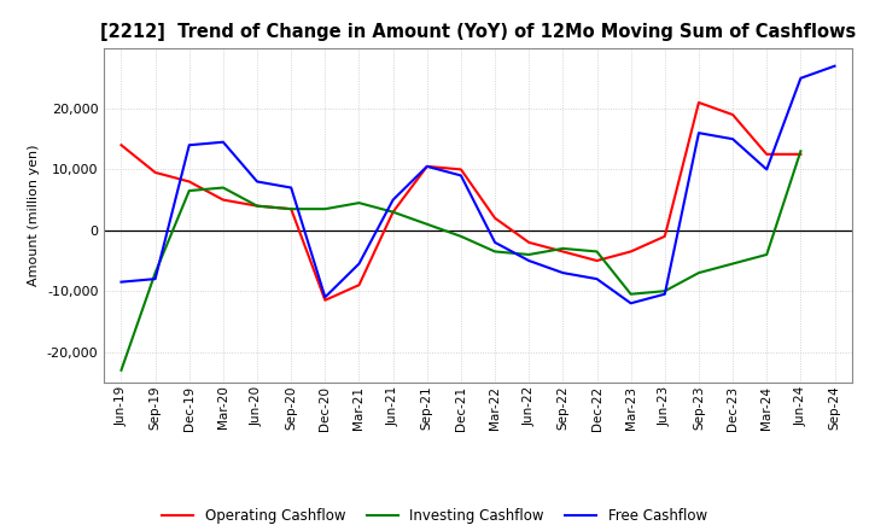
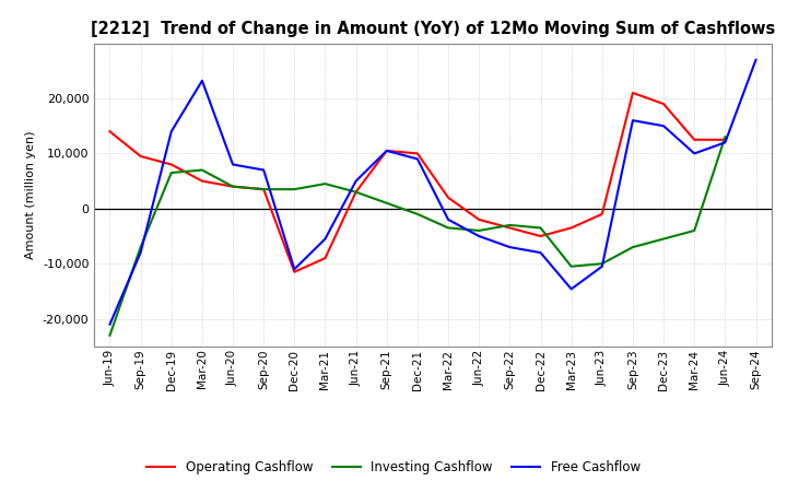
Free Cashflow/Jun-19: -8,500 -> -21,000
Free Cashflow/Mar-20: 14,500 -> 23,200
Free Cashflow/Mar-23: -12,000 -> -14,600
Free Cashflow/Jun-24: 25,000 -> 12,000
